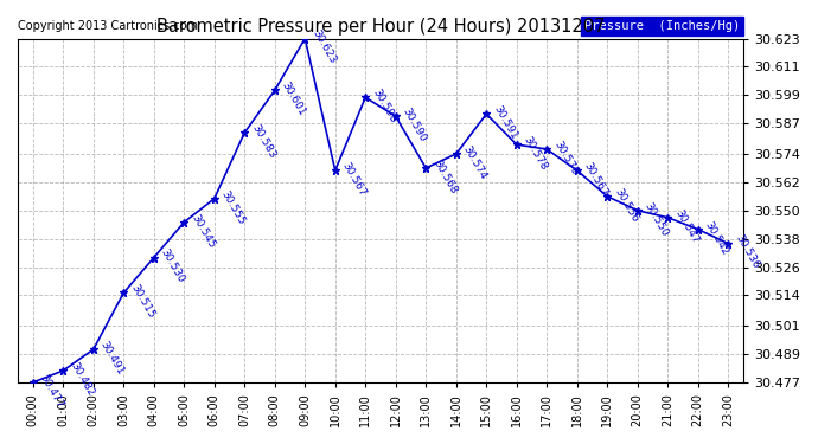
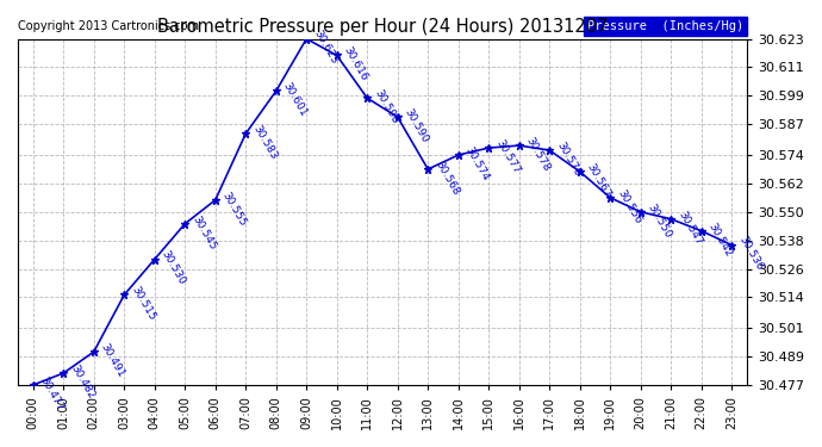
10:00: 30.567 -> 30.616
15:00: 30.591 -> 30.577
